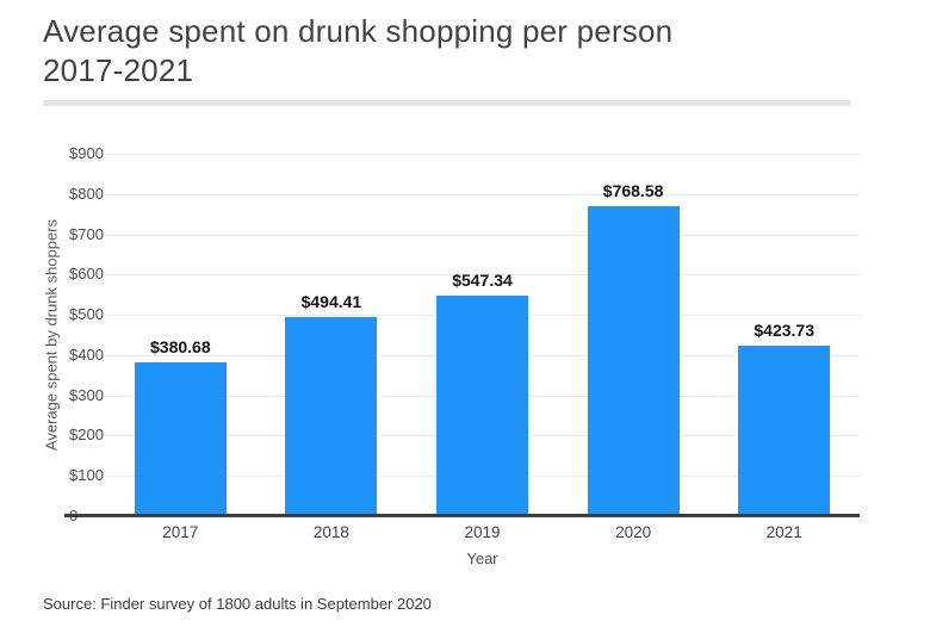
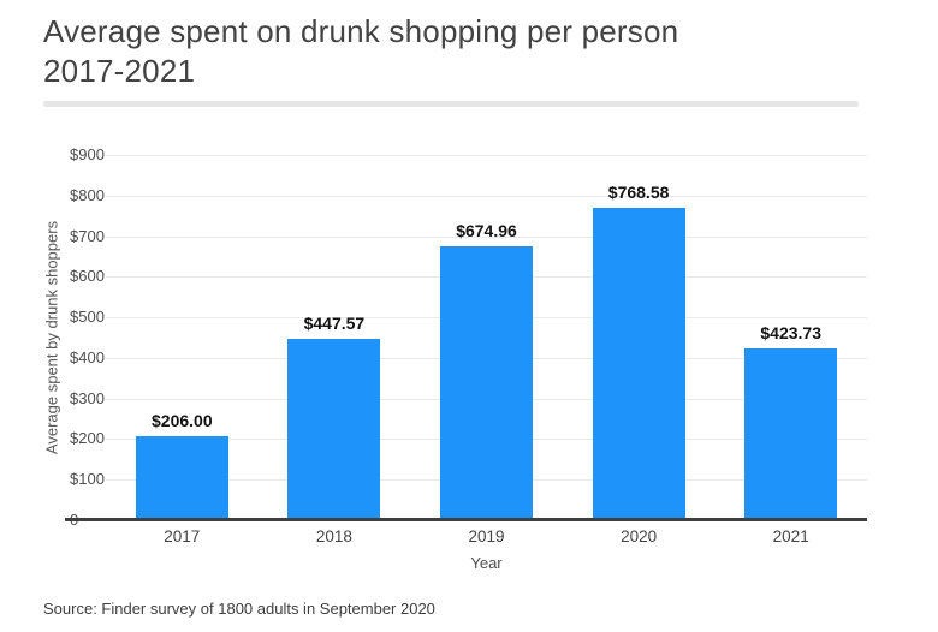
2017: $380.68 -> $206.00
2018: $494.41 -> $447.57
2019: $547.34 -> $674.96
